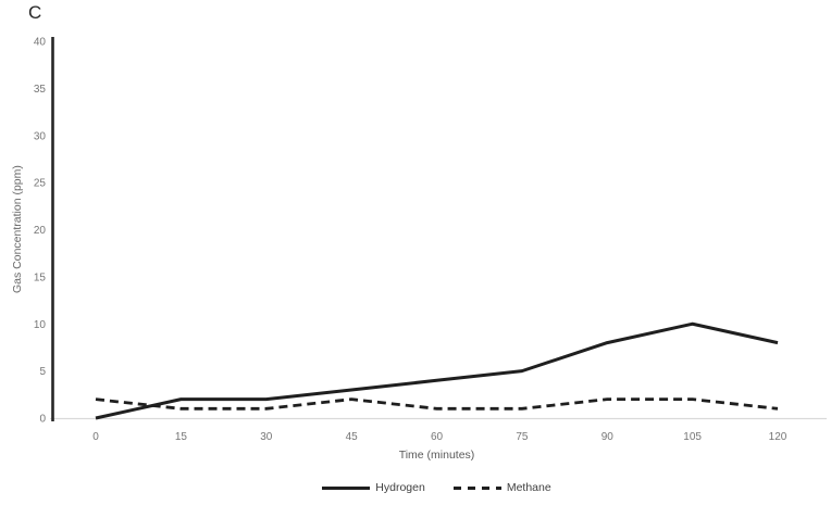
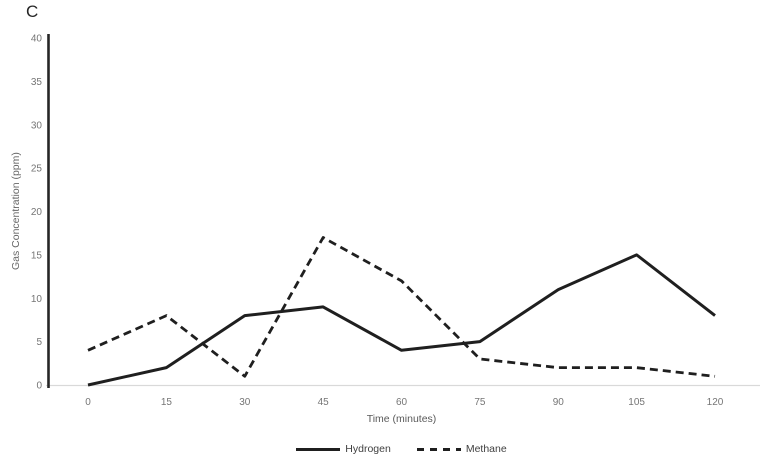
Methane/0: 2 -> 4
Methane/15: 1 -> 8
Hydrogen/30: 2 -> 8
Hydrogen/45: 3 -> 9
Methane/45: 2 -> 17
Methane/60: 1 -> 12
Methane/75: 1 -> 3
Hydrogen/90: 8 -> 11
Hydrogen/105: 10 -> 15
